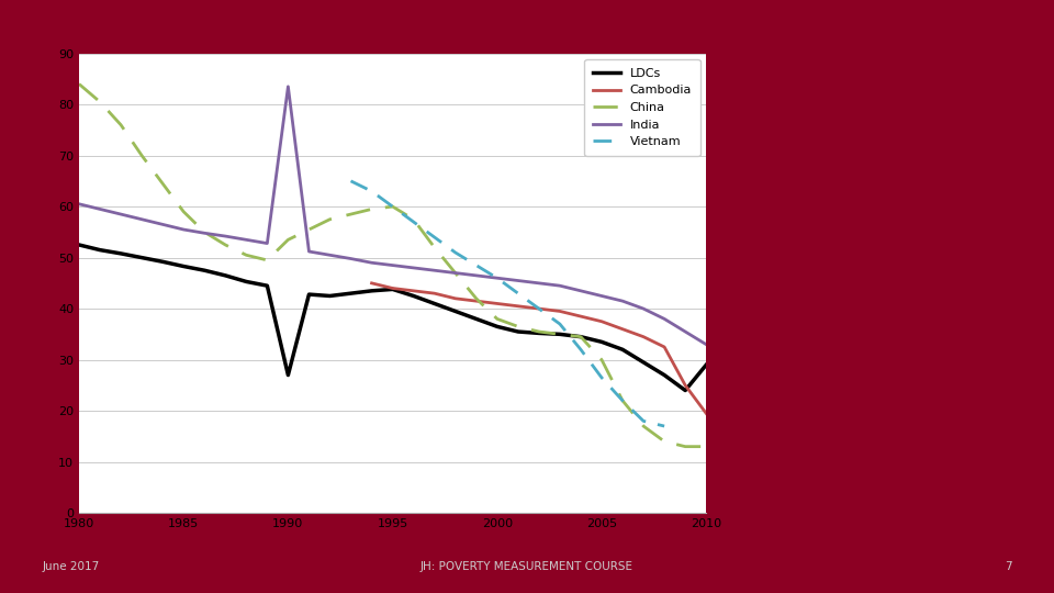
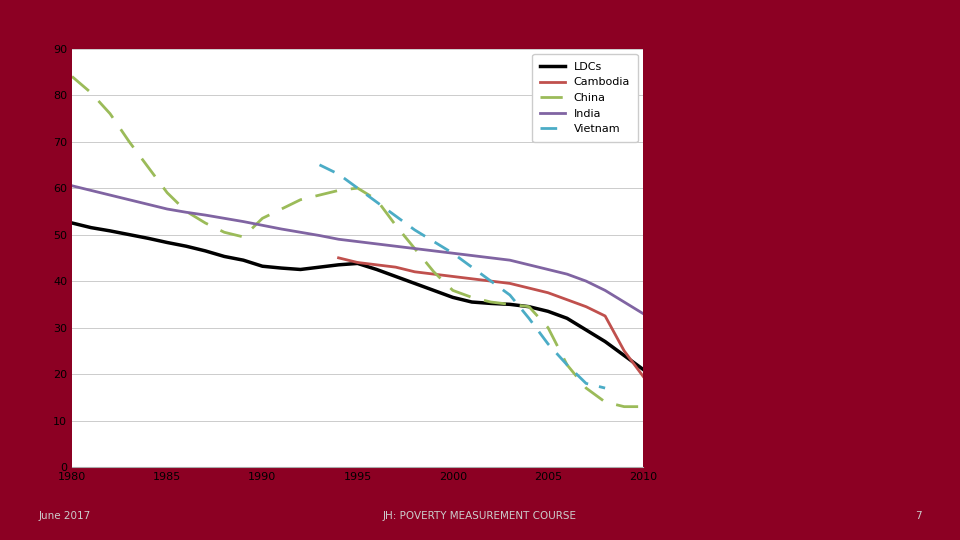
LDCs/1990: 27.0 -> 43.2
India/1990: 83.5 -> 52.0
LDCs/2010: 29.0 -> 21.0
